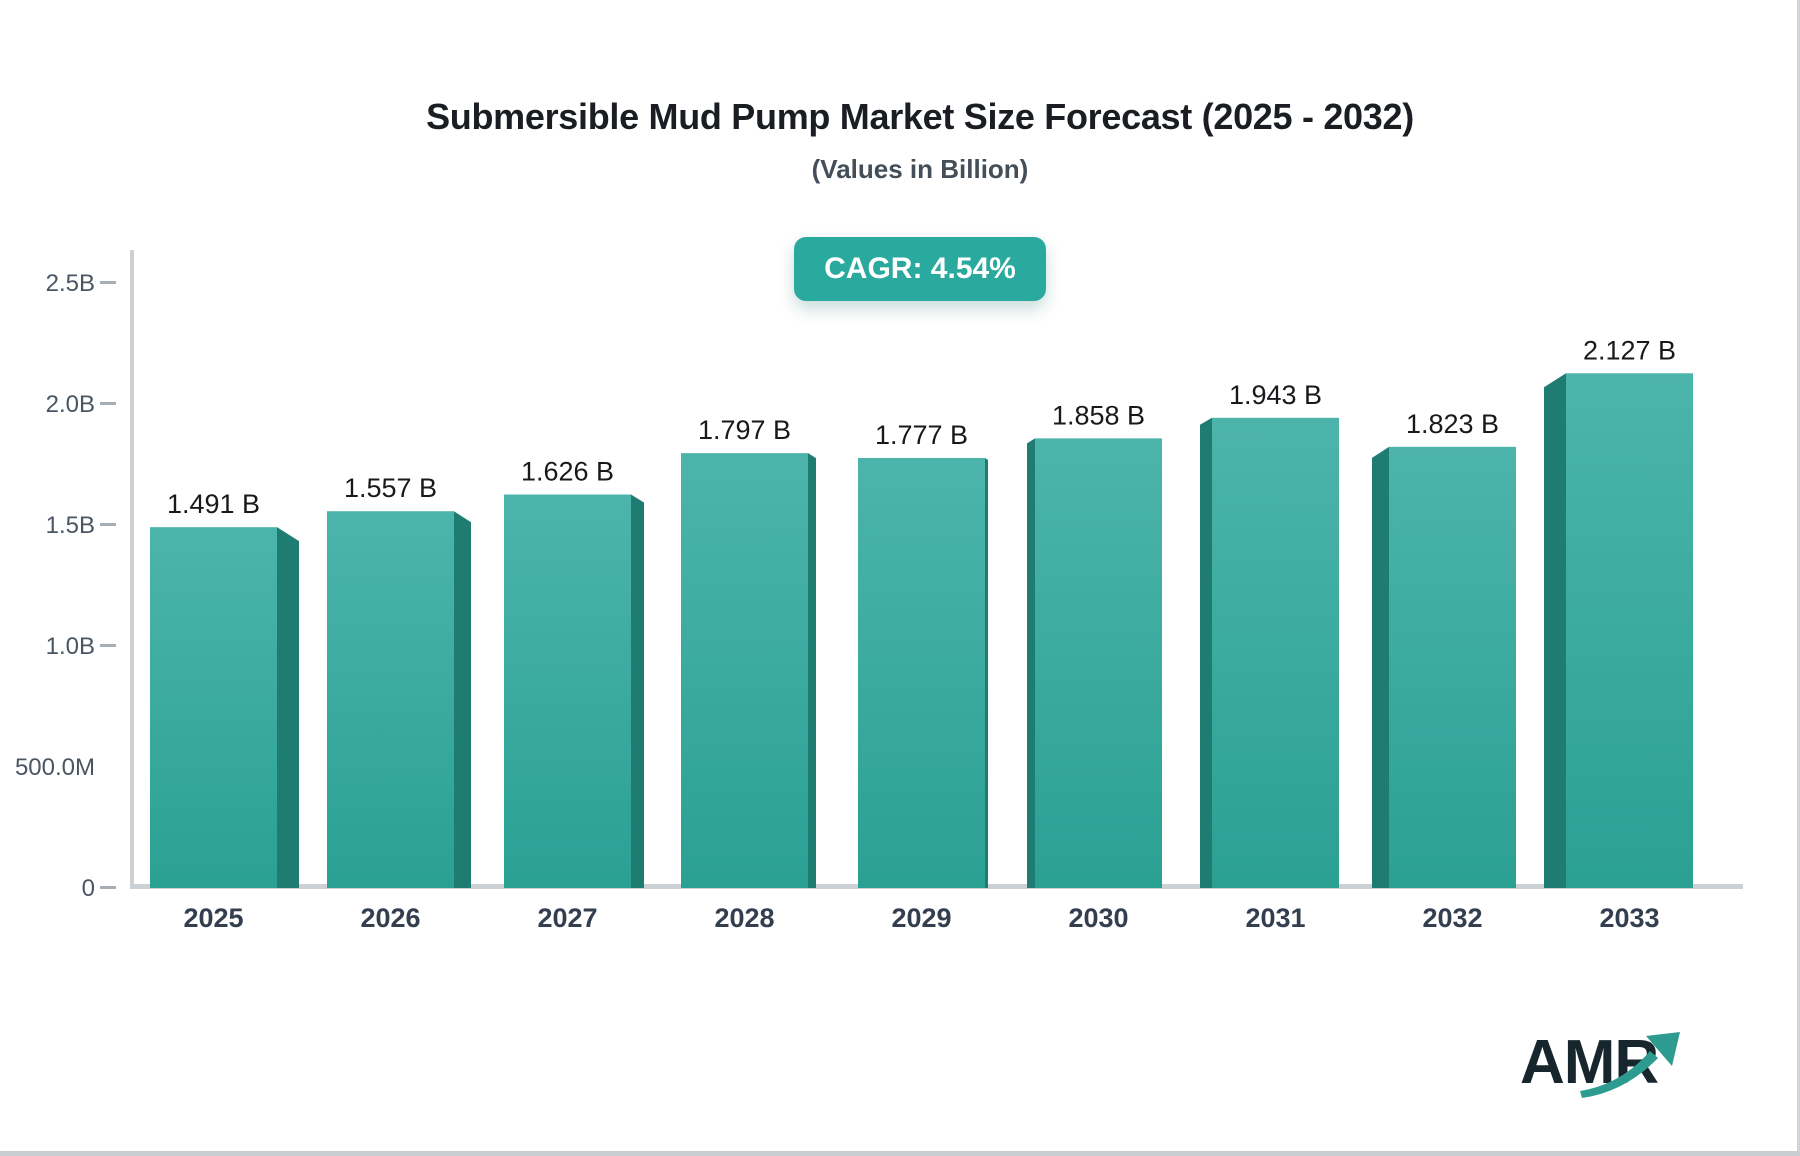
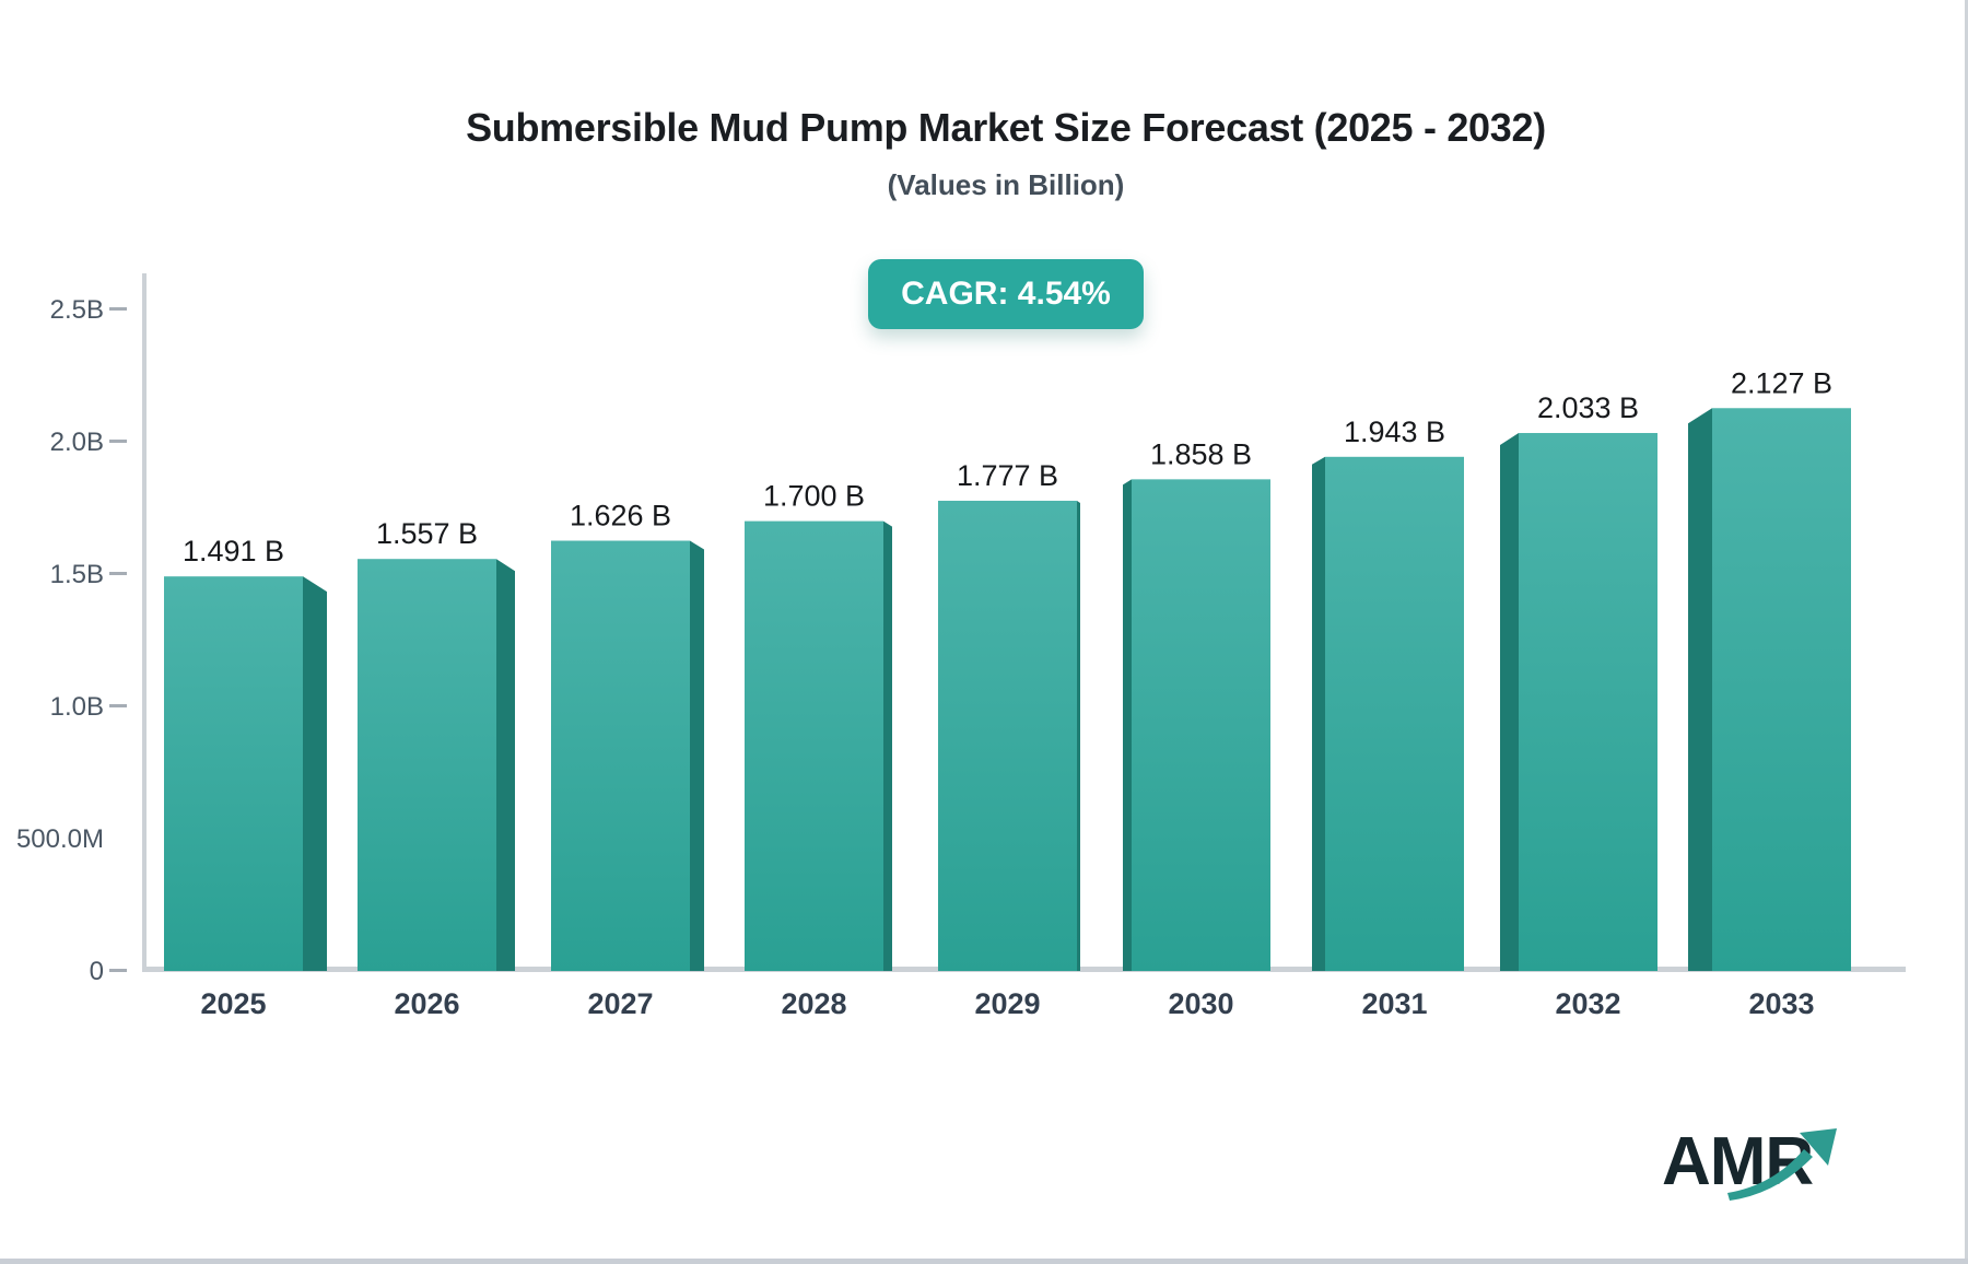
2028: 1.797 -> 1.700
2032: 1.823 -> 2.033
